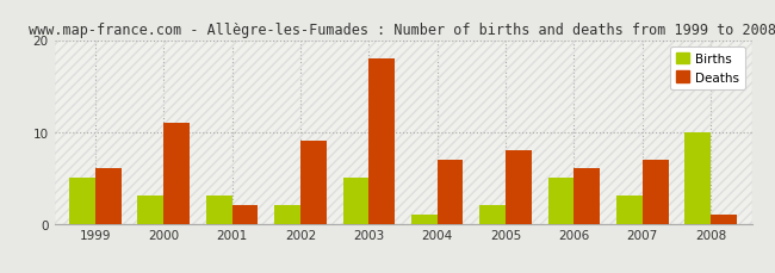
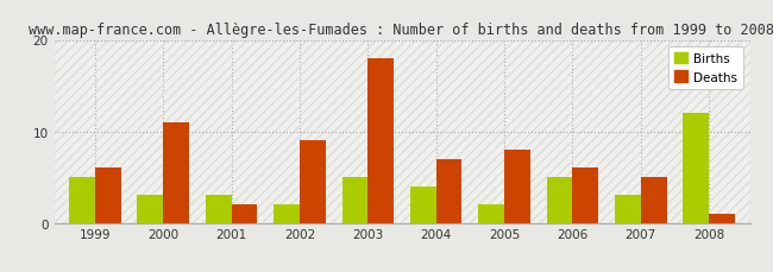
Births/2004: 1 -> 4
Deaths/2007: 7 -> 5
Births/2008: 10 -> 12
